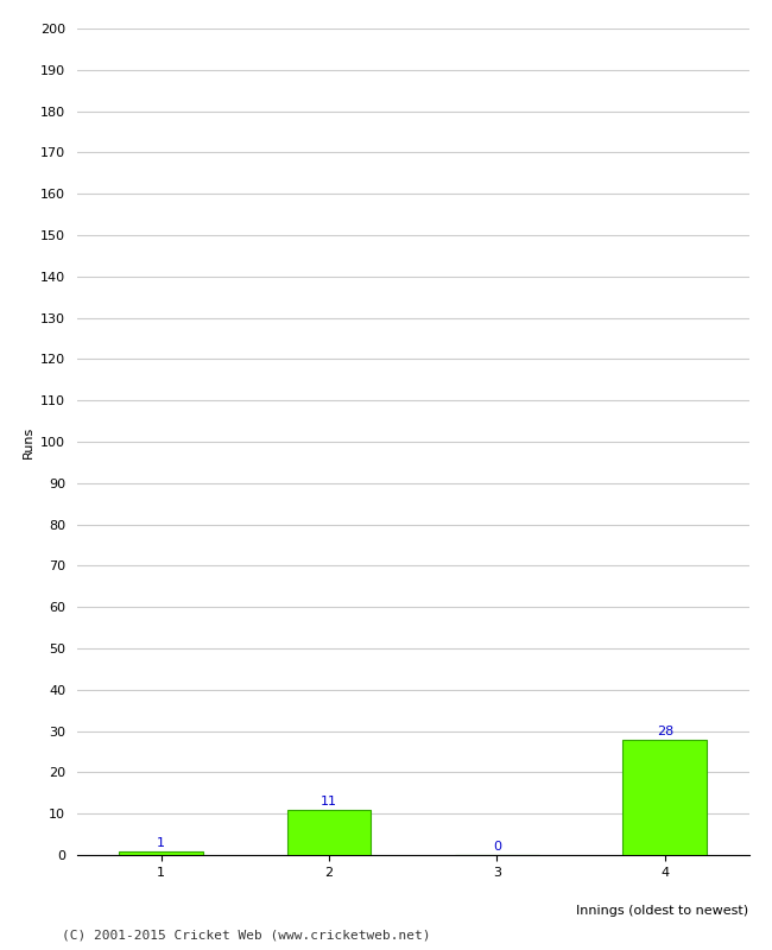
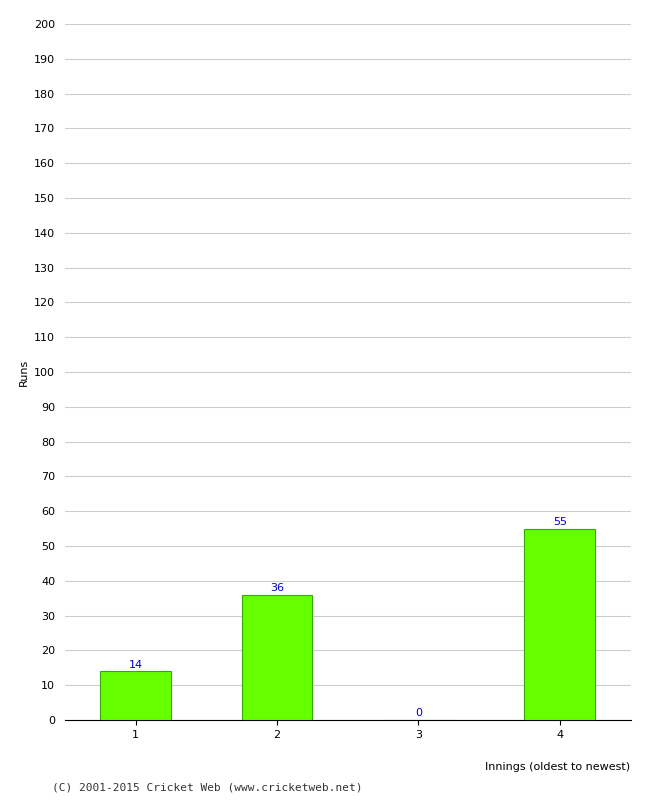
1: 1 -> 14
2: 11 -> 36
4: 28 -> 55
